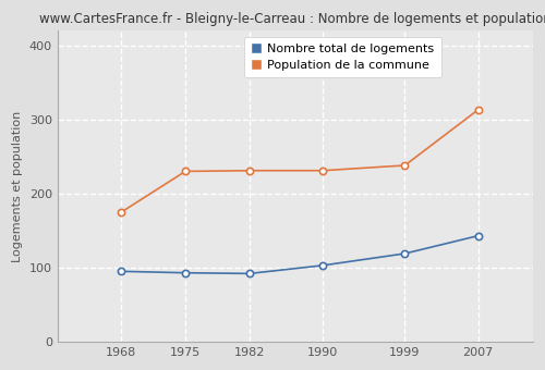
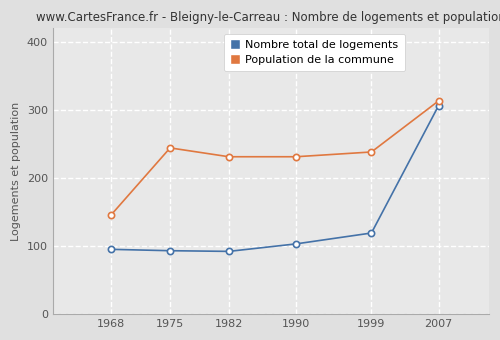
Population de la commune/1968: 175 -> 146
Population de la commune/1975: 230 -> 244
Nombre total de logements/2007: 143 -> 306
